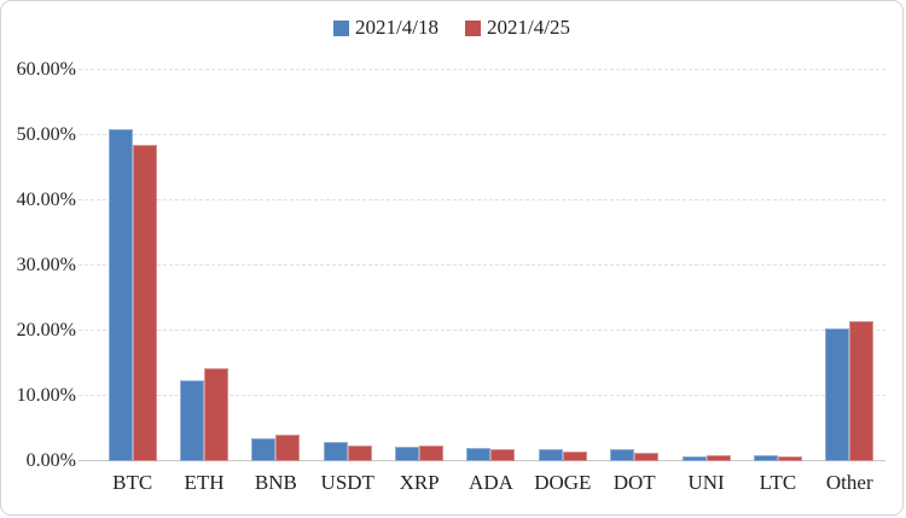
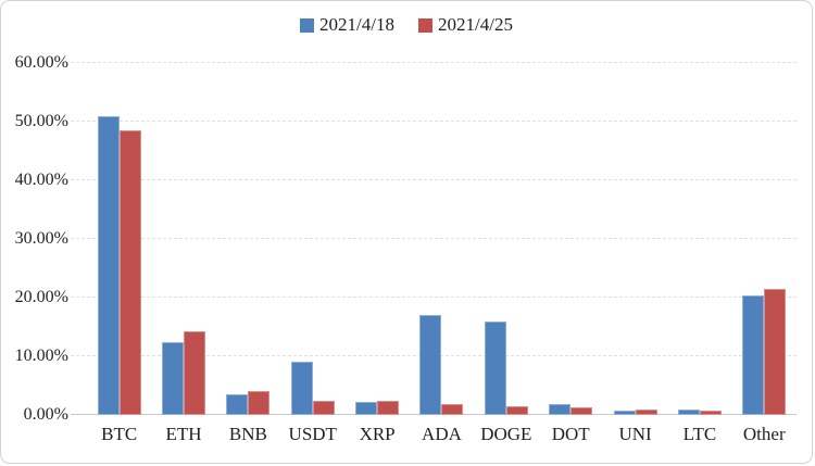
2021/4/18/USDT: 3% -> 9%
2021/4/18/ADA: 2% -> 17%
2021/4/18/DOGE: 2% -> 16%
